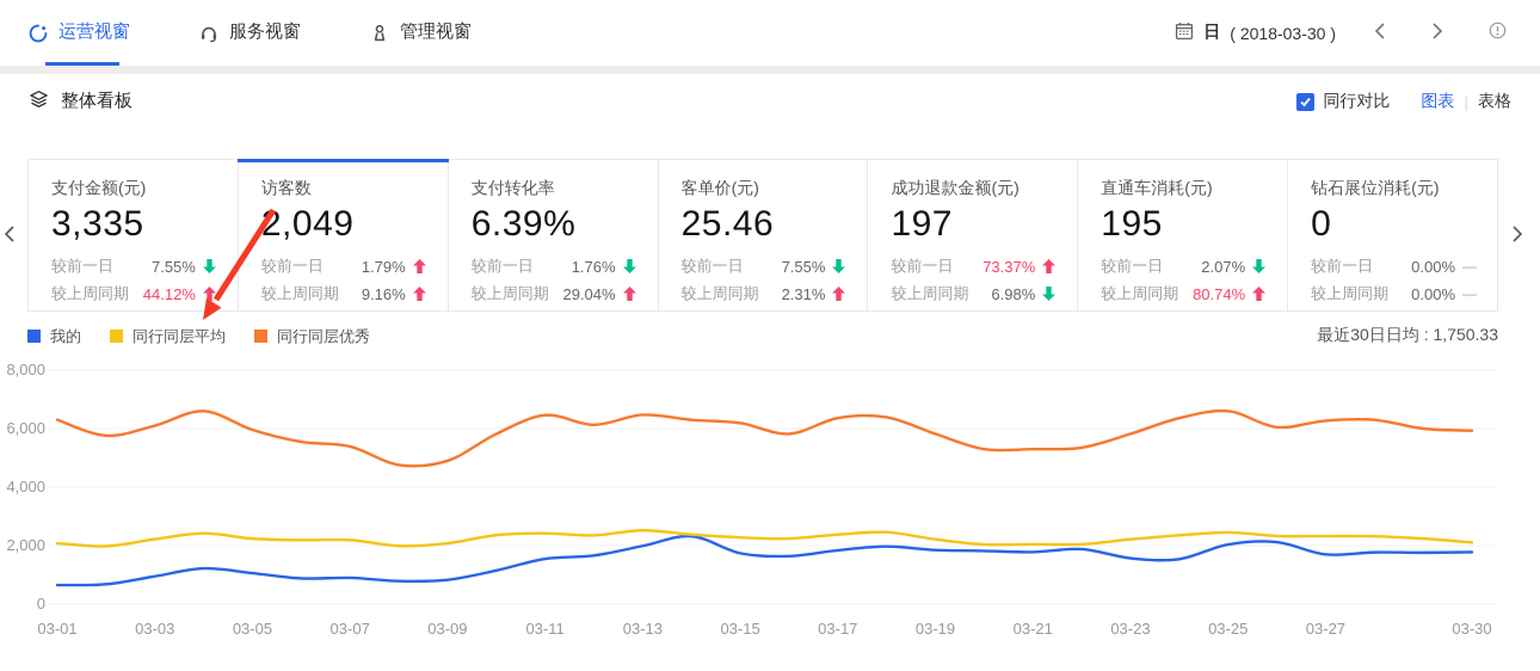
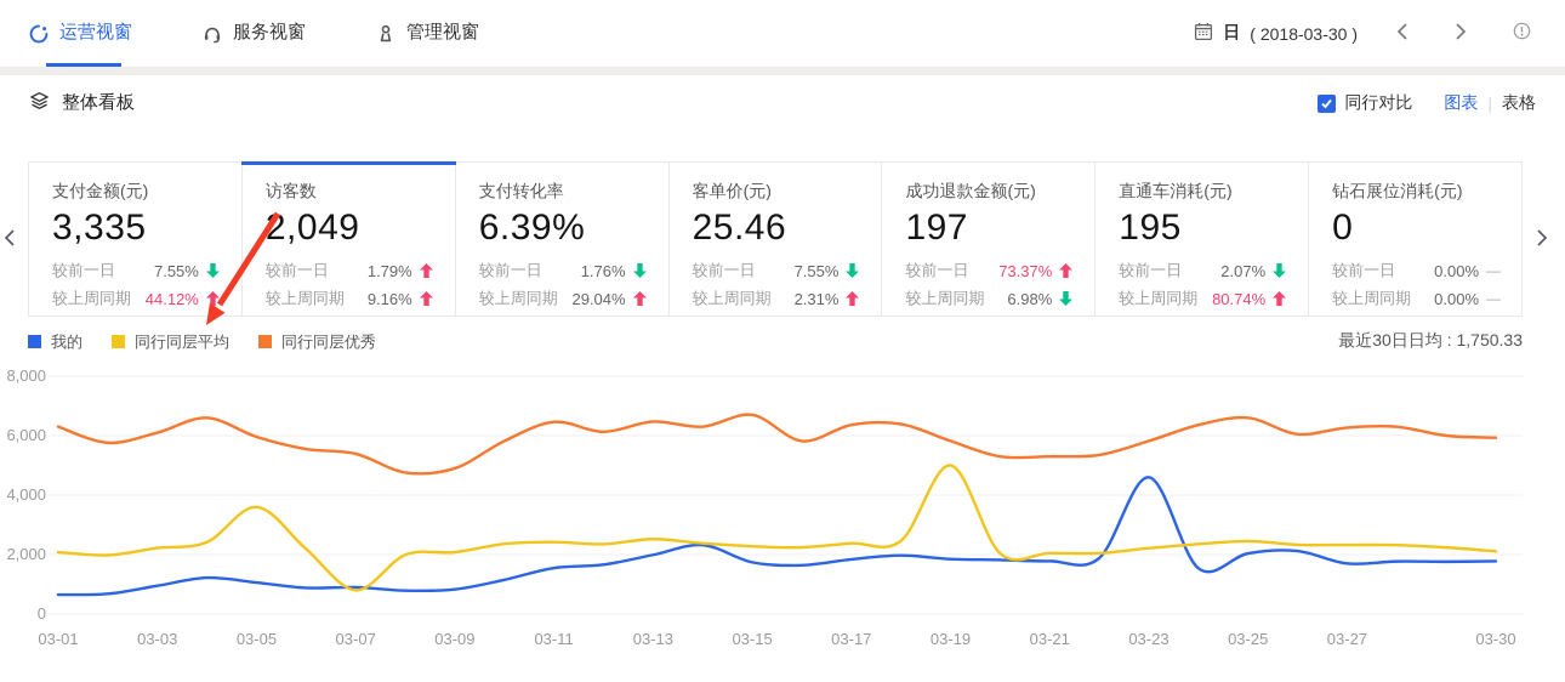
同行同层平均/03-05: 2200 -> 3600
同行同层平均/03-07: 2200 -> 800
同行同层优秀/03-15: 6200 -> 6700
同行同层平均/03-19: 2200 -> 5000
我的/03-23: 1600 -> 4600
